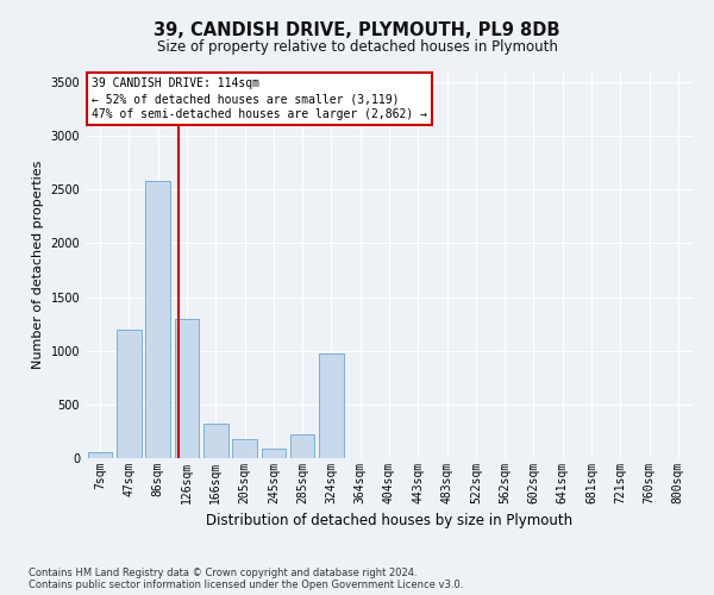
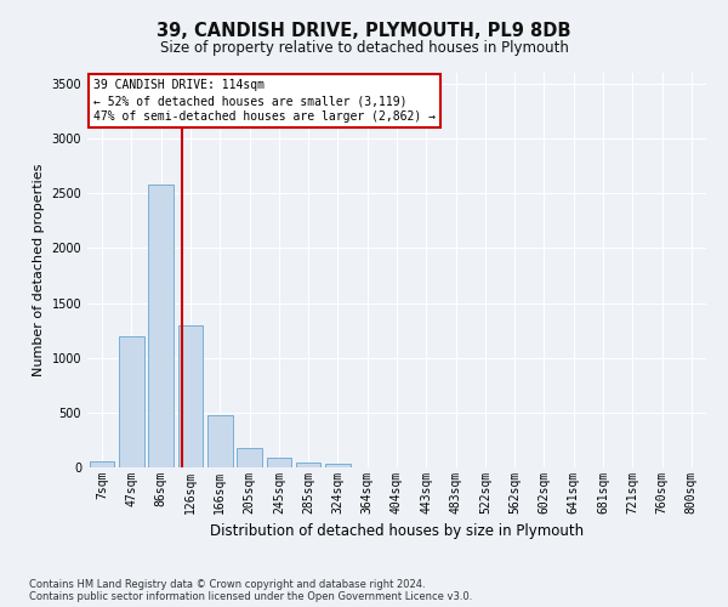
166sqm: 320 -> 480
285sqm: 220 -> 40
324sqm: 980 -> 40
